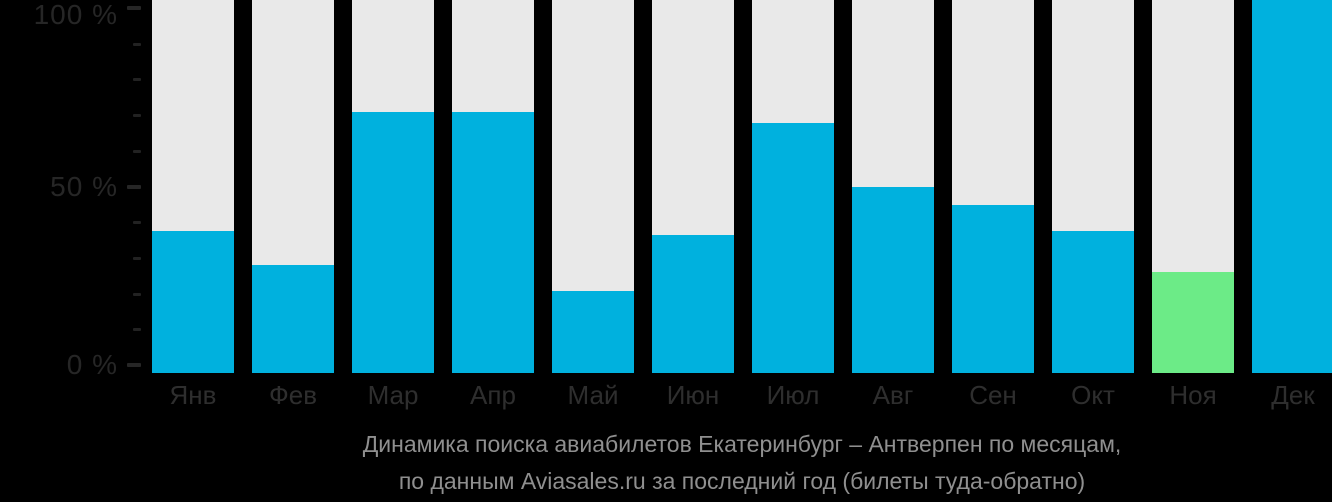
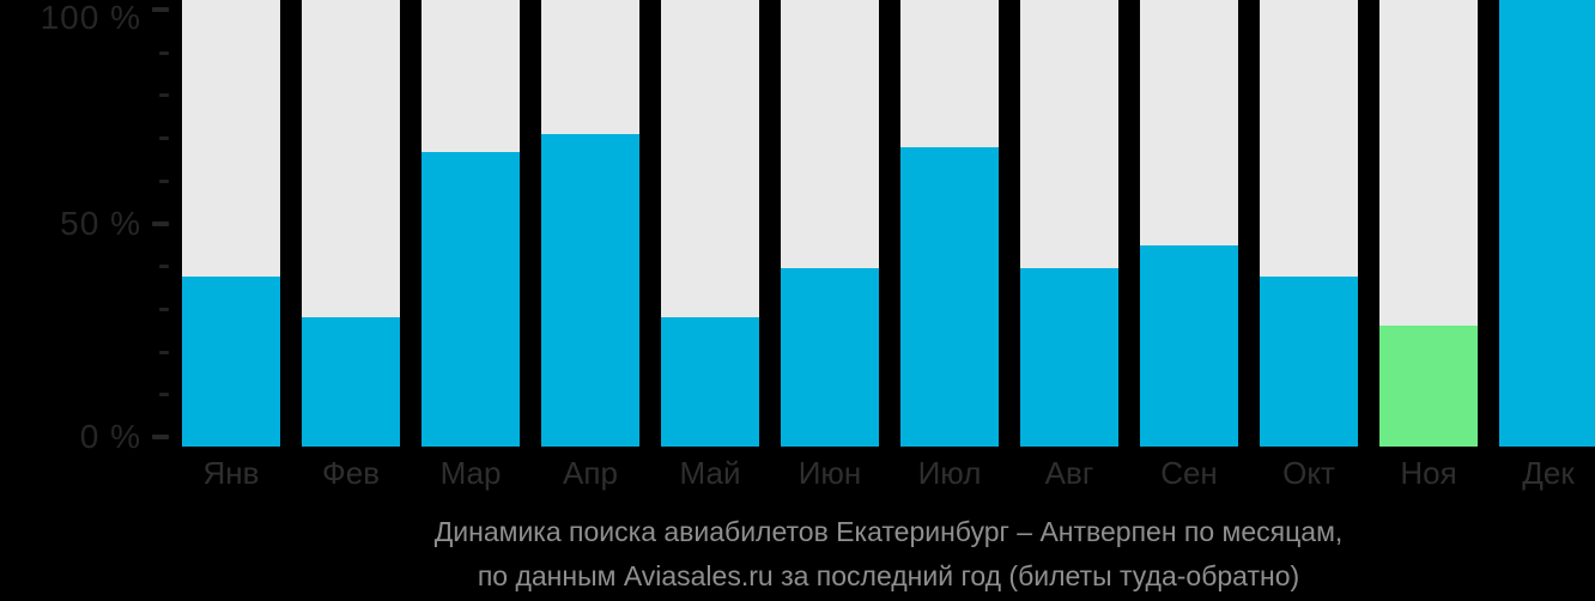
Мар: 70% -> 66%
Май: 22% -> 29%
Июн: 37% -> 40%
Авг: 50% -> 40%
